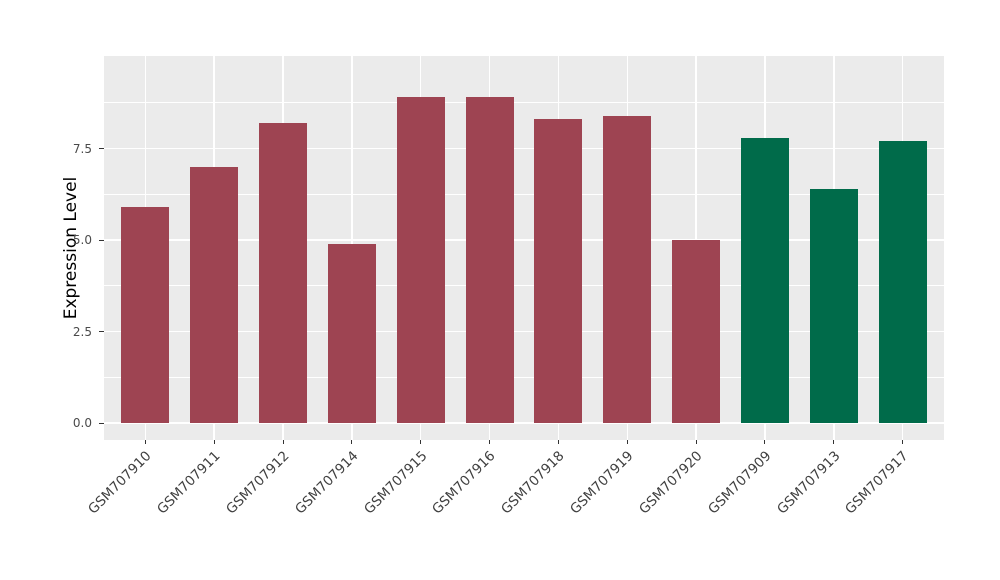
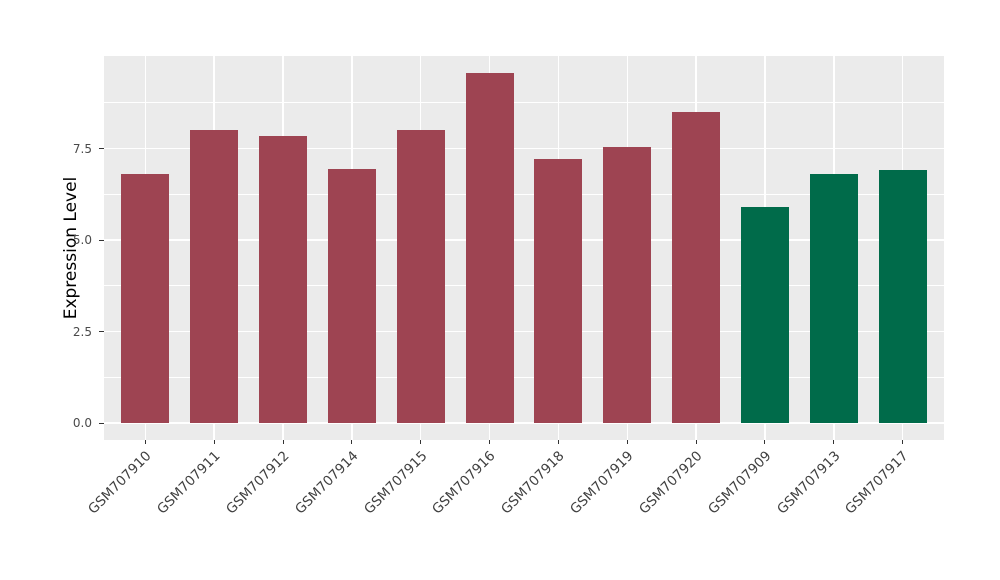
GSM707910: 5.9 -> 6.8
GSM707911: 7.0 -> 8.0
GSM707912: 8.2 -> 7.8
GSM707914: 4.9 -> 7.0
GSM707915: 8.9 -> 8.0
GSM707916: 8.9 -> 9.6
GSM707918: 8.3 -> 7.2
GSM707919: 8.4 -> 7.5
GSM707920: 5.0 -> 8.5
GSM707909: 7.8 -> 5.9
GSM707913: 6.4 -> 6.8
GSM707917: 7.7 -> 6.9
